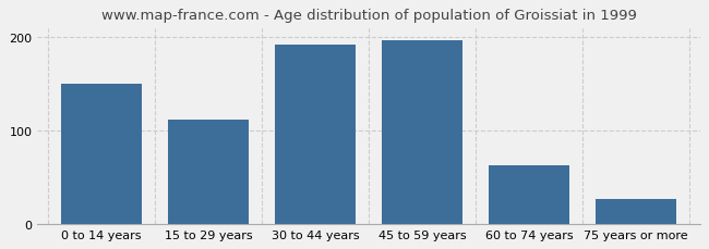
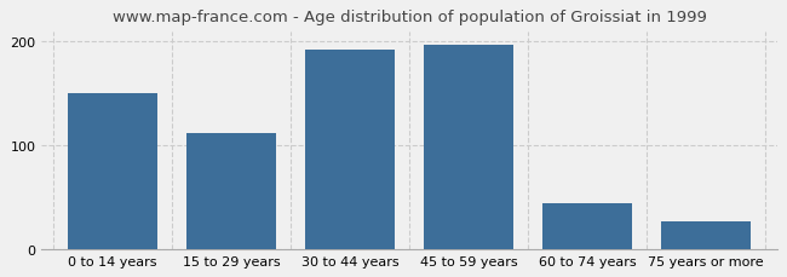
60 to 74 years: 63 -> 44
